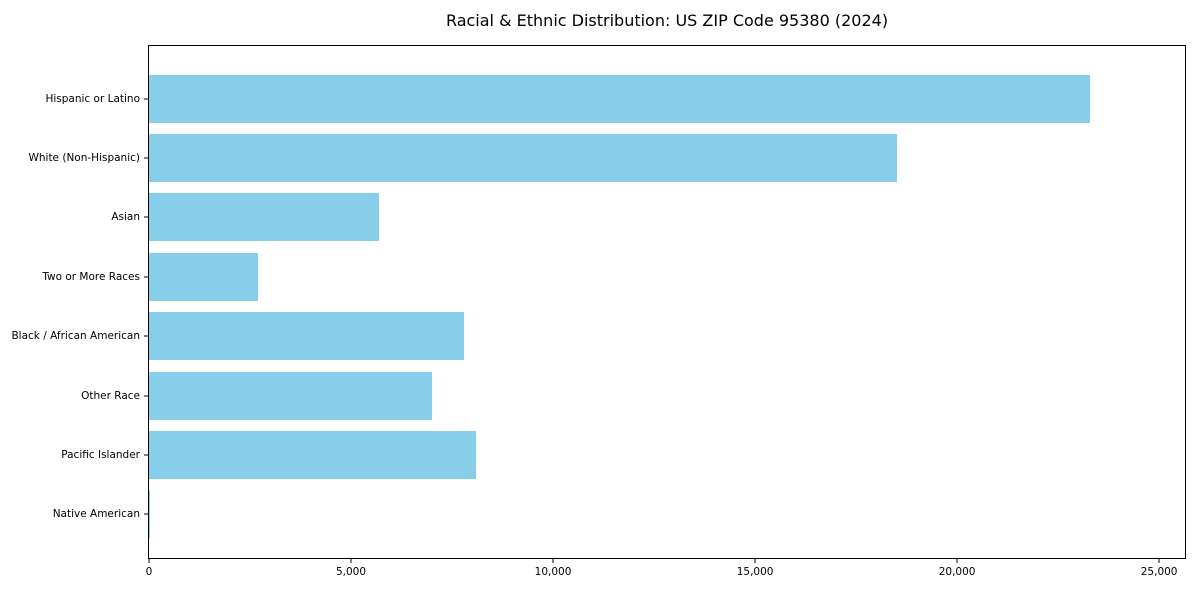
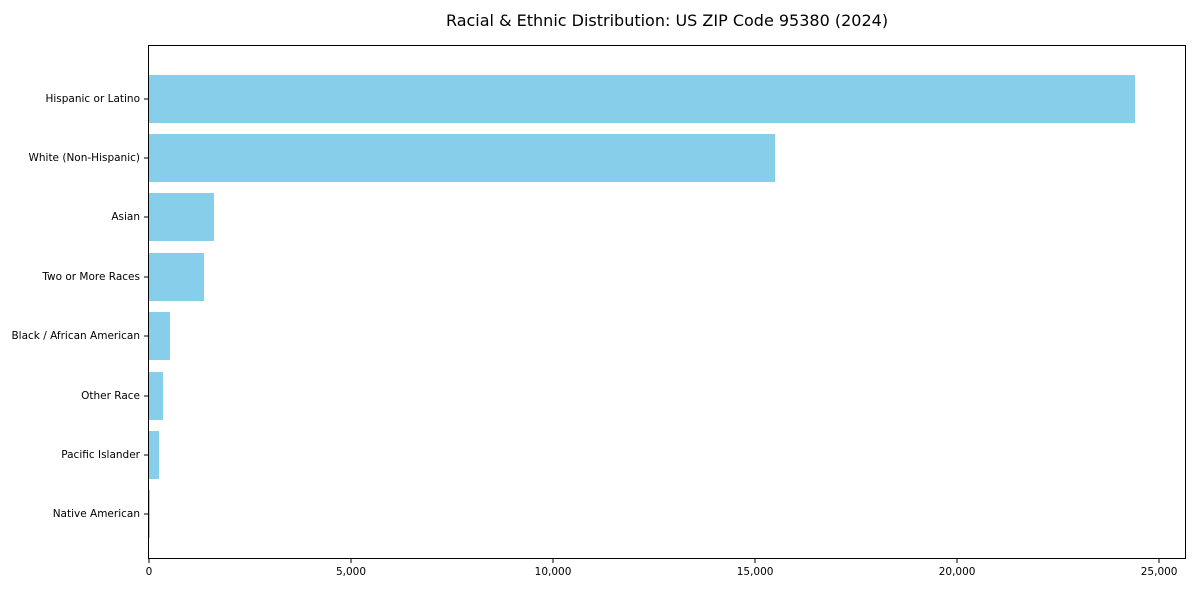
Hispanic or Latino: 23300 -> 24400
White (Non-Hispanic): 18500 -> 15500
Asian: 5700 -> 1600
Two or More Races: 2700 -> 1400
Black / African American: 7800 -> 500
Other Race: 7000 -> 400
Pacific Islander: 8100 -> 200
